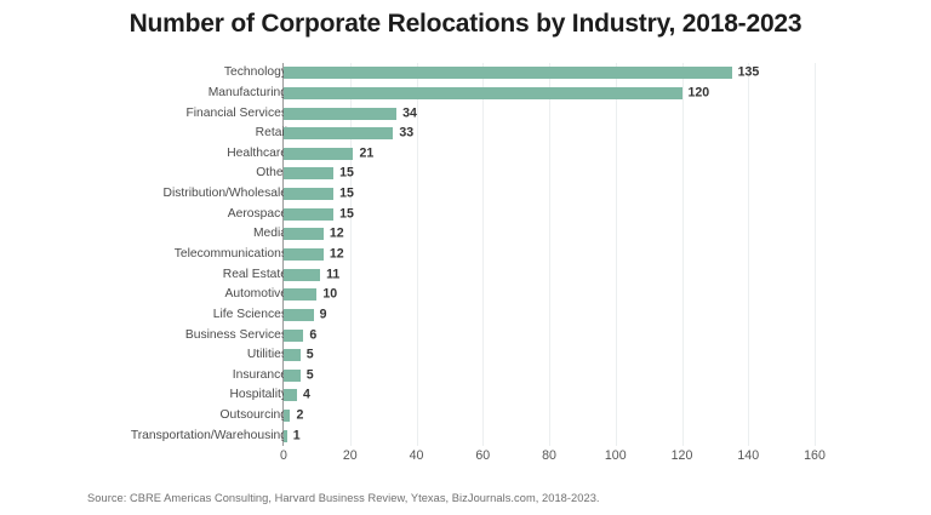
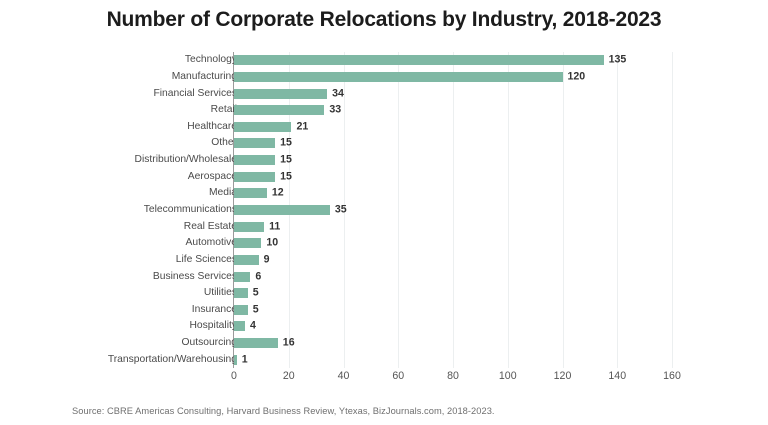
Telecommunications: 12 -> 35
Outsourcing: 2 -> 16
